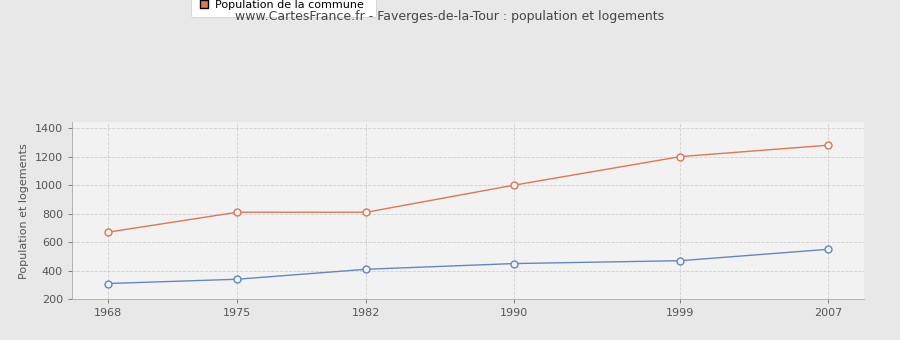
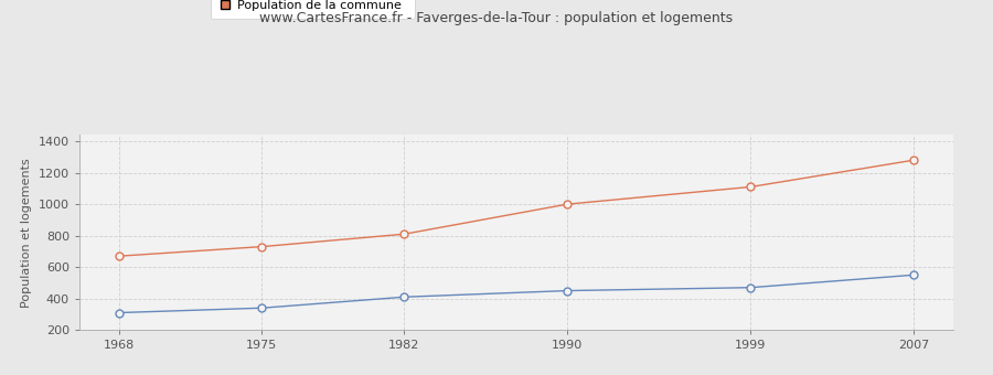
Population de la commune/1975: 810 -> 730
Population de la commune/1999: 1200 -> 1110
